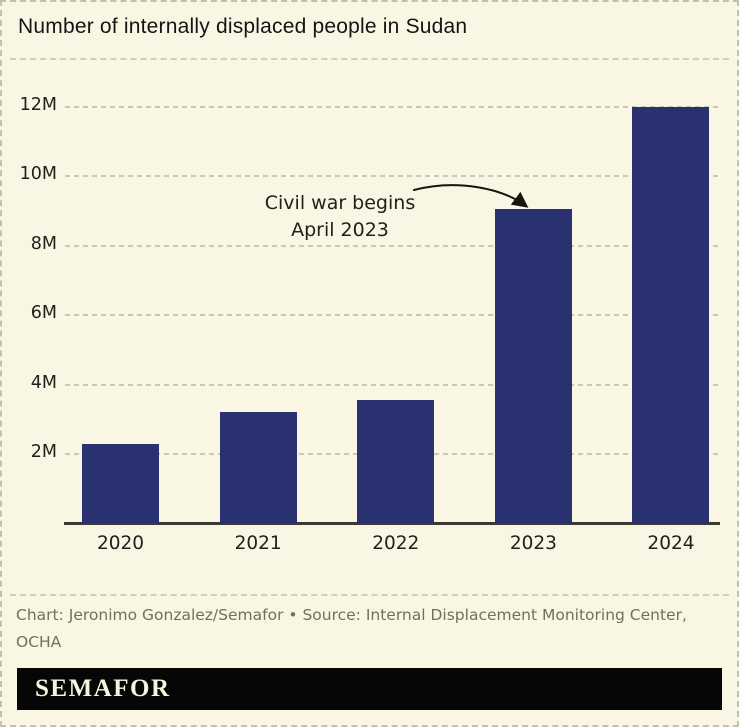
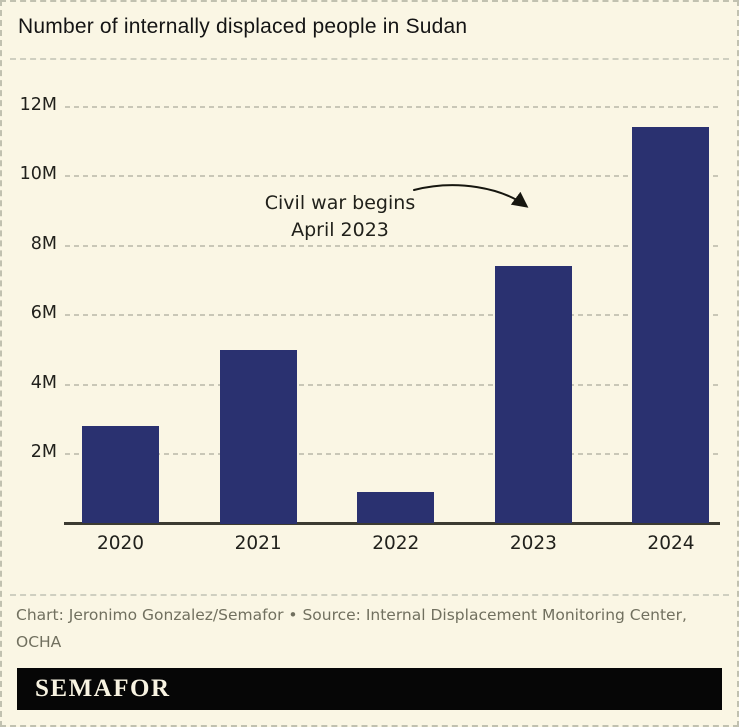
2020: 2.3M -> 2.8M
2021: 3.2M -> 5.0M
2022: 3.5M -> 0.9M
2023: 9.1M -> 7.4M
2024: 12.0M -> 11.4M
